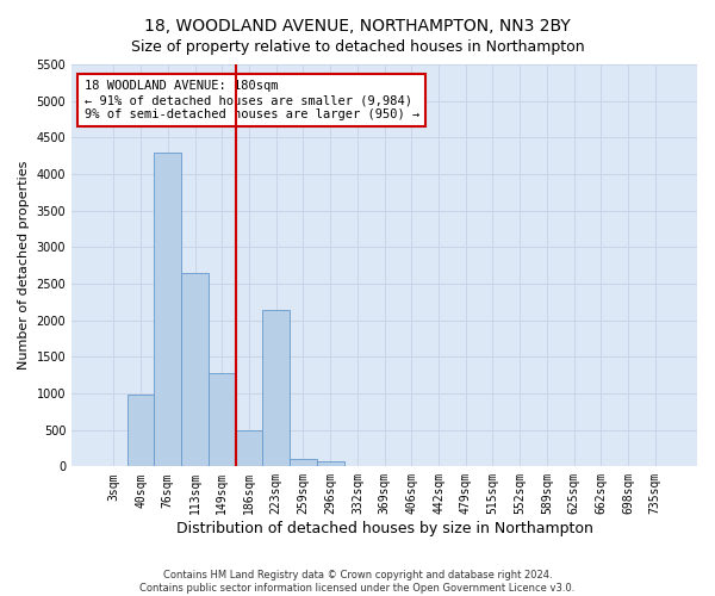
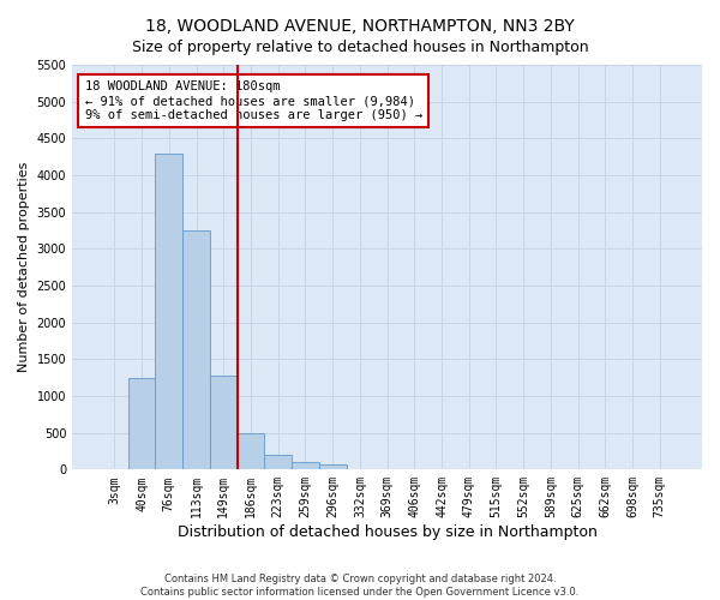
40sqm: 980 -> 1250
113sqm: 2640 -> 3250
223sqm: 2140 -> 200
